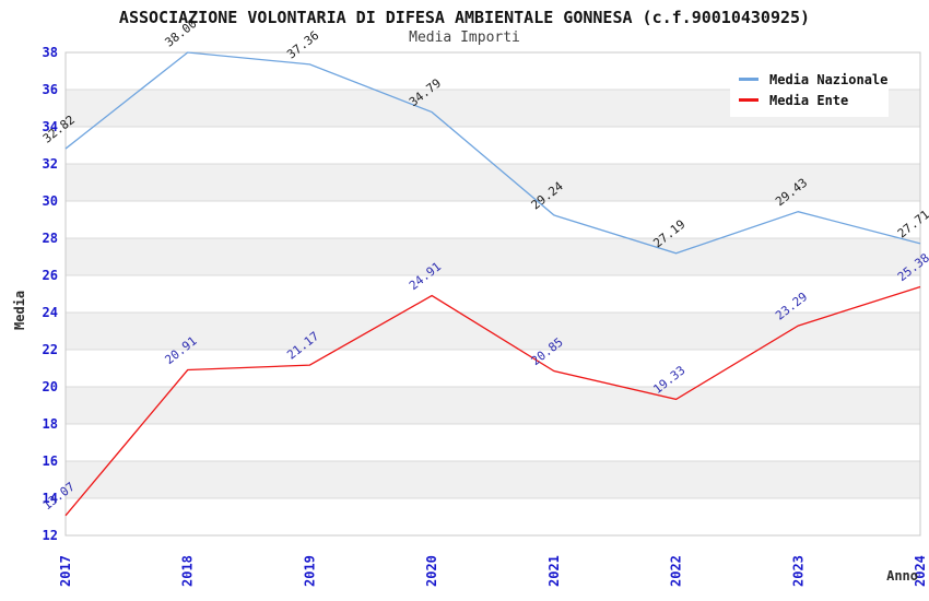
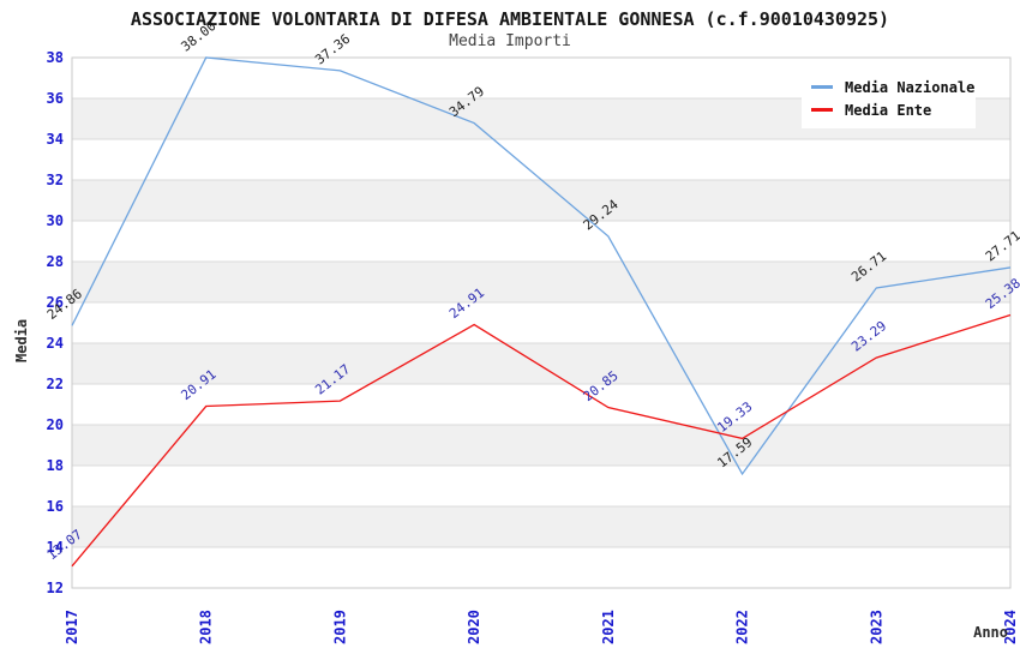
Media Nazionale/2017: 32.82 -> 24.86
Media Nazionale/2022: 27.19 -> 17.59
Media Nazionale/2023: 29.43 -> 26.71
